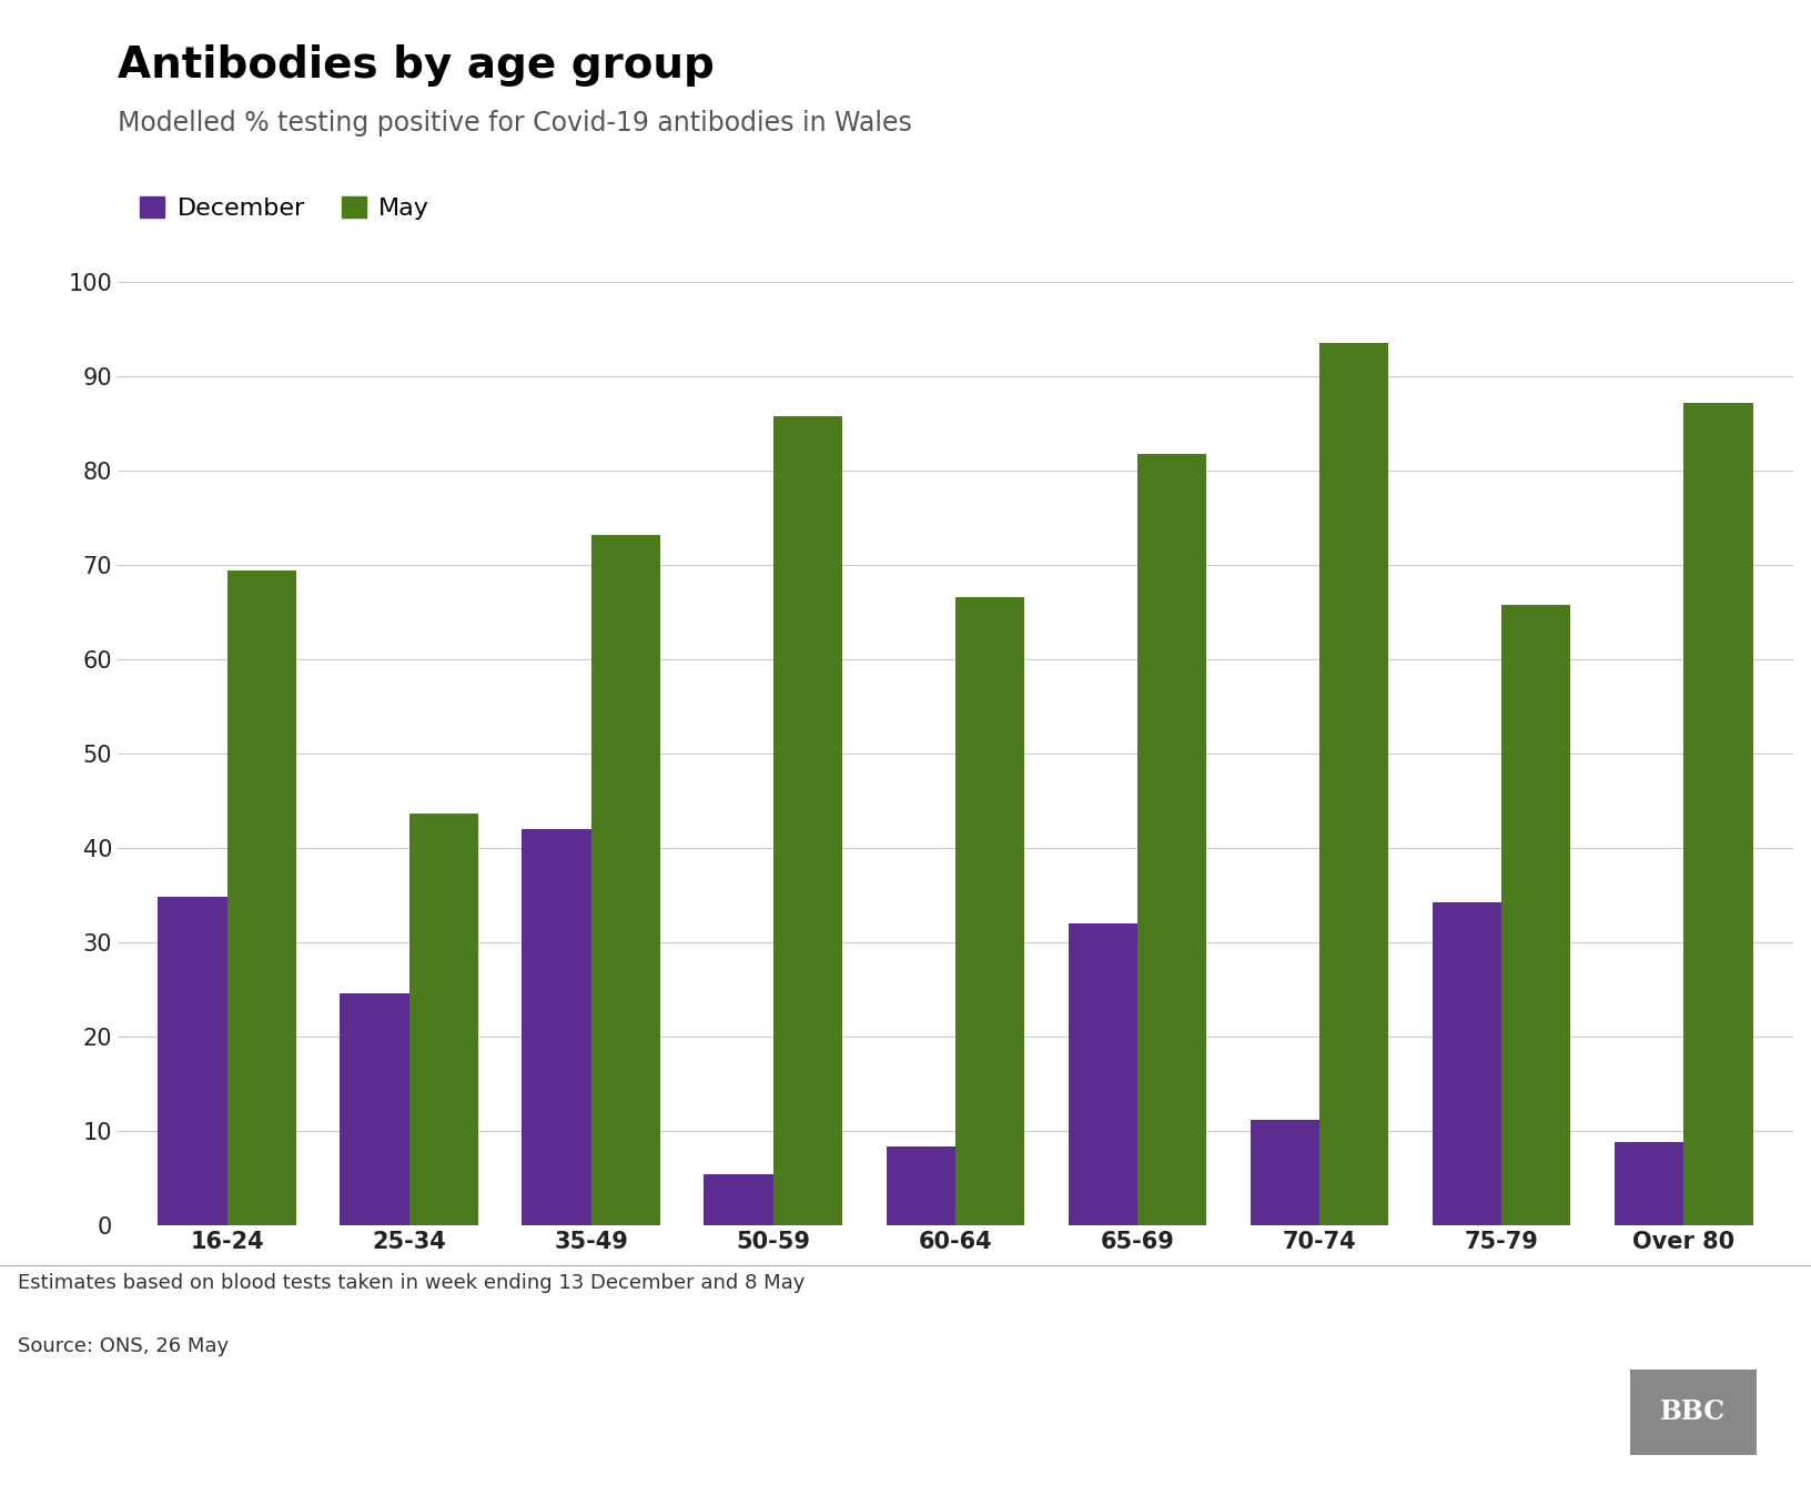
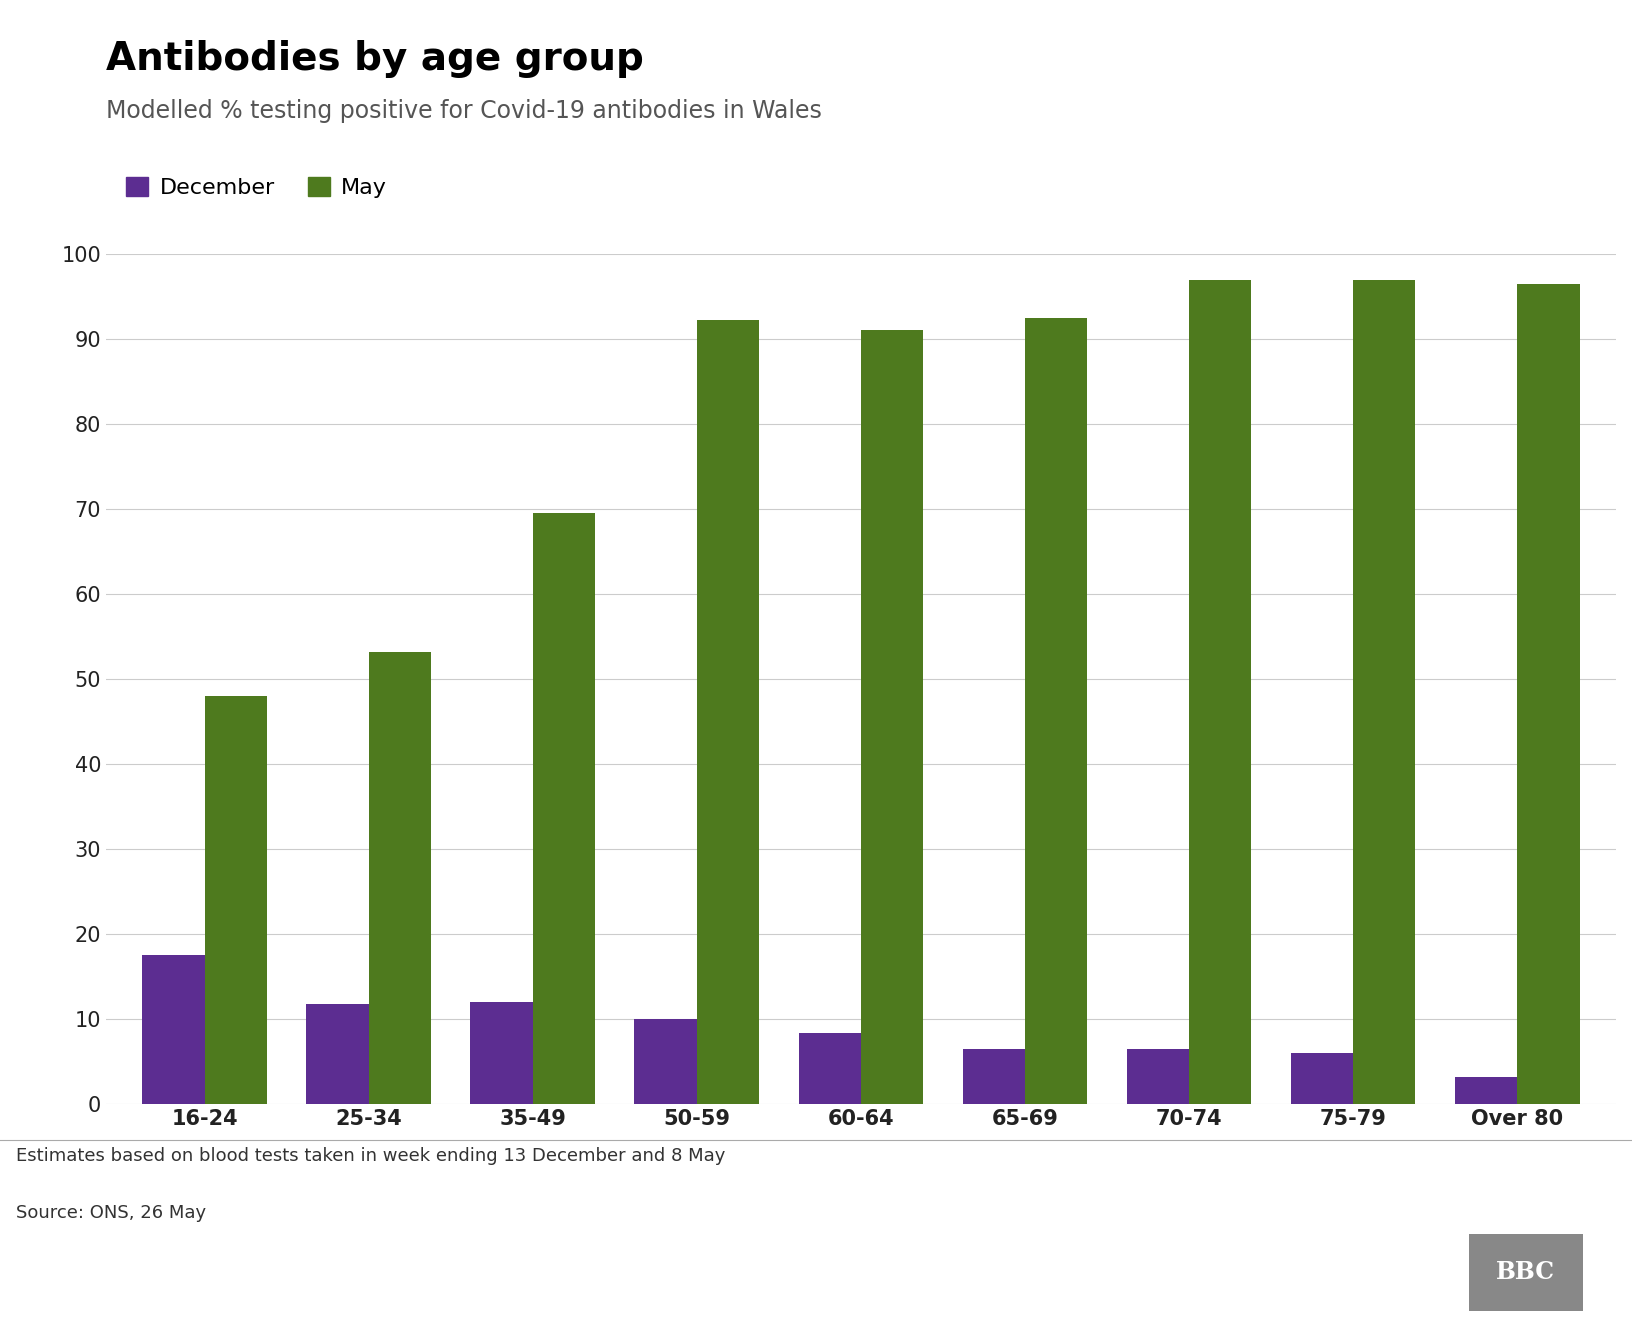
December/16-24: 34.8 -> 17.5
May/16-24: 69.4 -> 48.0
December/25-34: 24.6 -> 11.8
May/25-34: 43.6 -> 53.2
December/35-49: 42.0 -> 12.0
May/35-49: 73.2 -> 69.5
December/50-59: 5.4 -> 10.0
May/50-59: 85.8 -> 92.2
May/60-64: 66.6 -> 91.1
December/65-69: 32.0 -> 6.5
May/65-69: 81.8 -> 92.5
December/70-74: 11.2 -> 6.5
May/70-74: 93.6 -> 97.0
December/75-79: 34.2 -> 6.0
May/75-79: 65.8 -> 97.0
December/Over 80: 8.8 -> 3.2
May/Over 80: 87.2 -> 96.5
